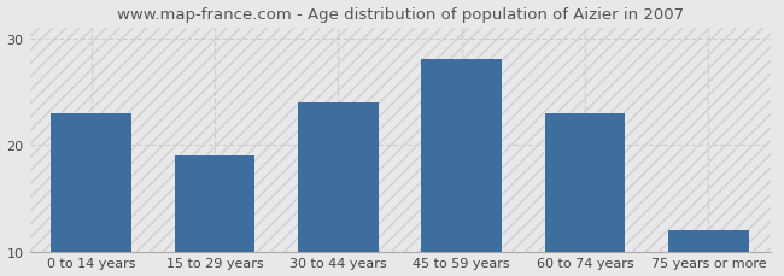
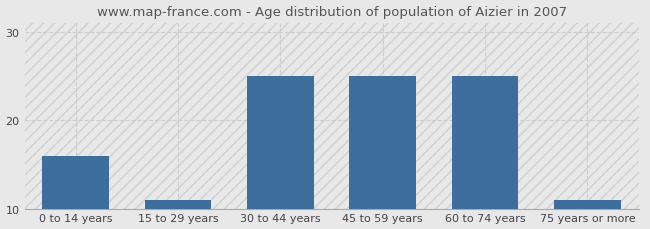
0 to 14 years: 23 -> 16
15 to 29 years: 19 -> 11
30 to 44 years: 24 -> 25
45 to 59 years: 28 -> 25
60 to 74 years: 23 -> 25
75 years or more: 12 -> 11
